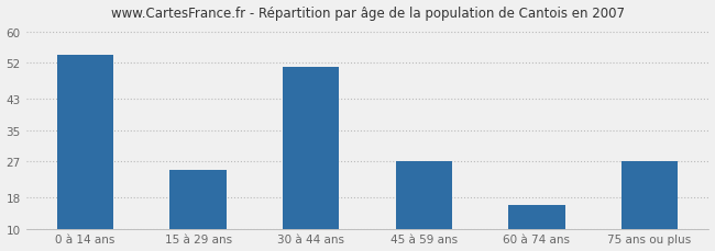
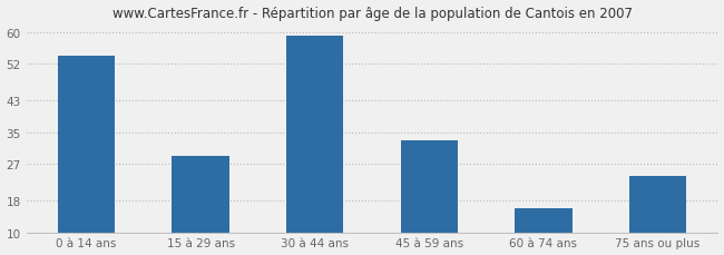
15 à 29 ans: 25 -> 29
30 à 44 ans: 51 -> 59
45 à 59 ans: 27 -> 33
75 ans ou plus: 27 -> 24
